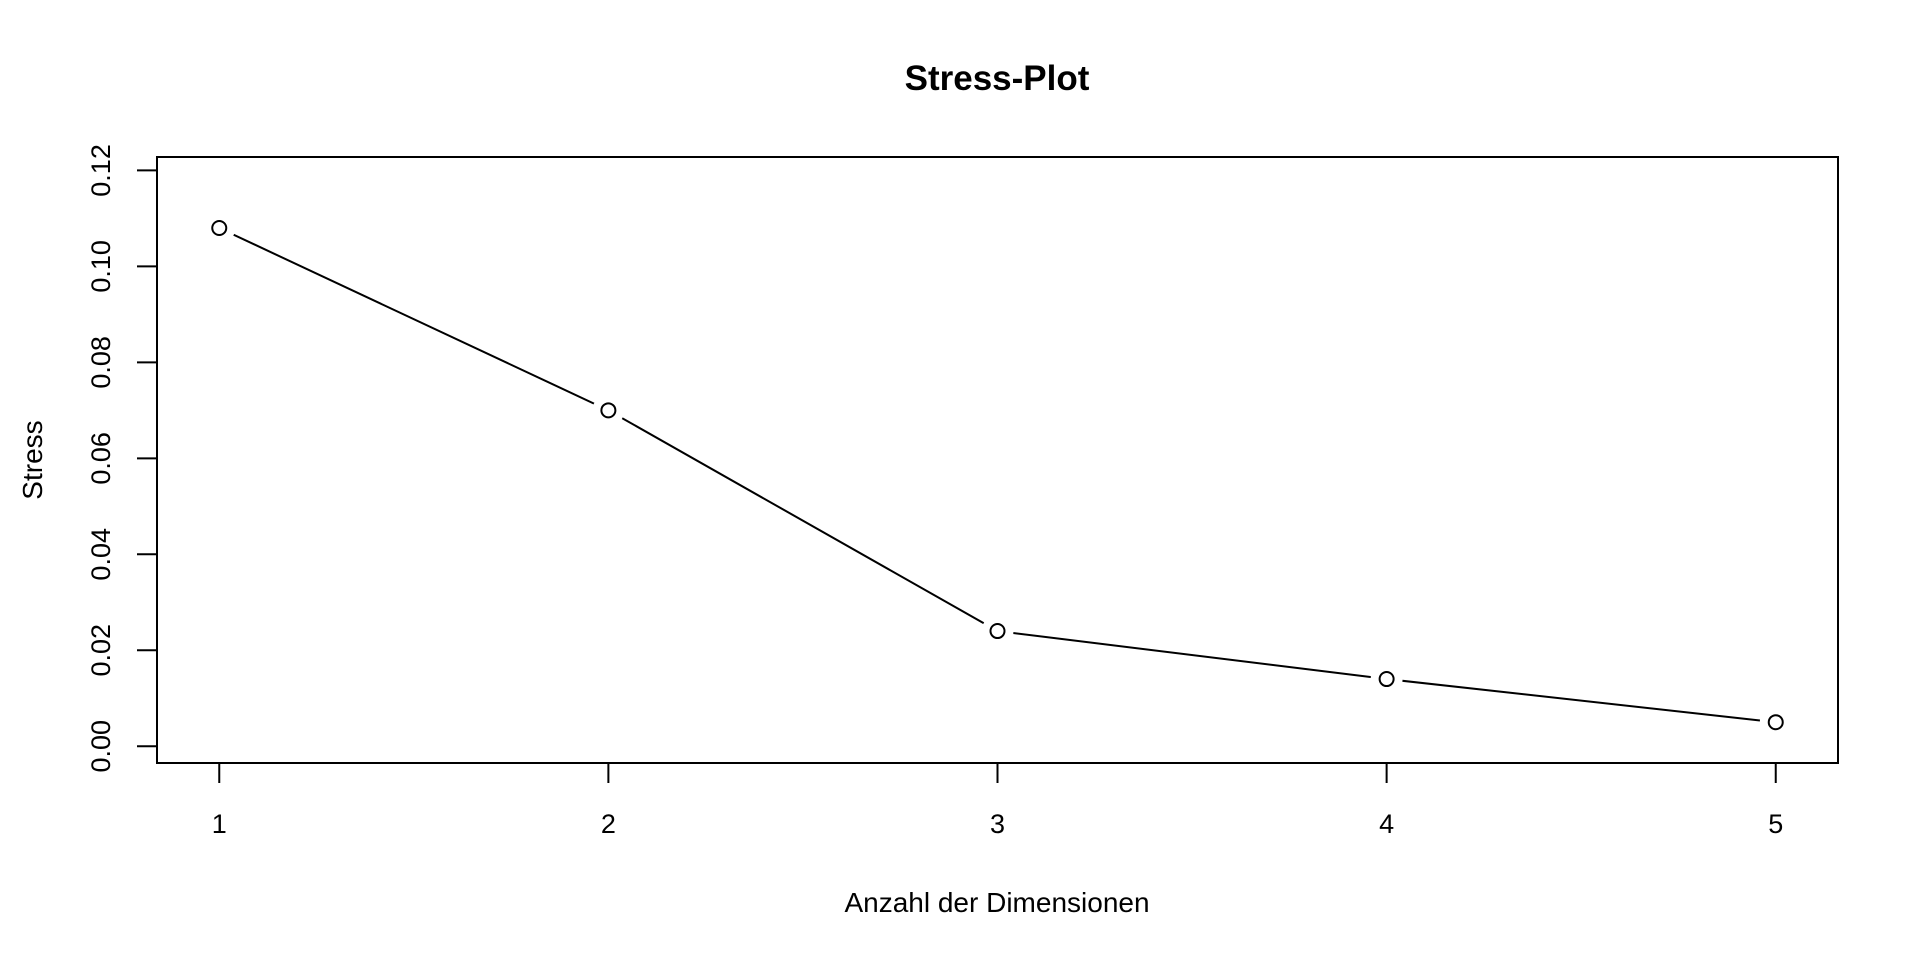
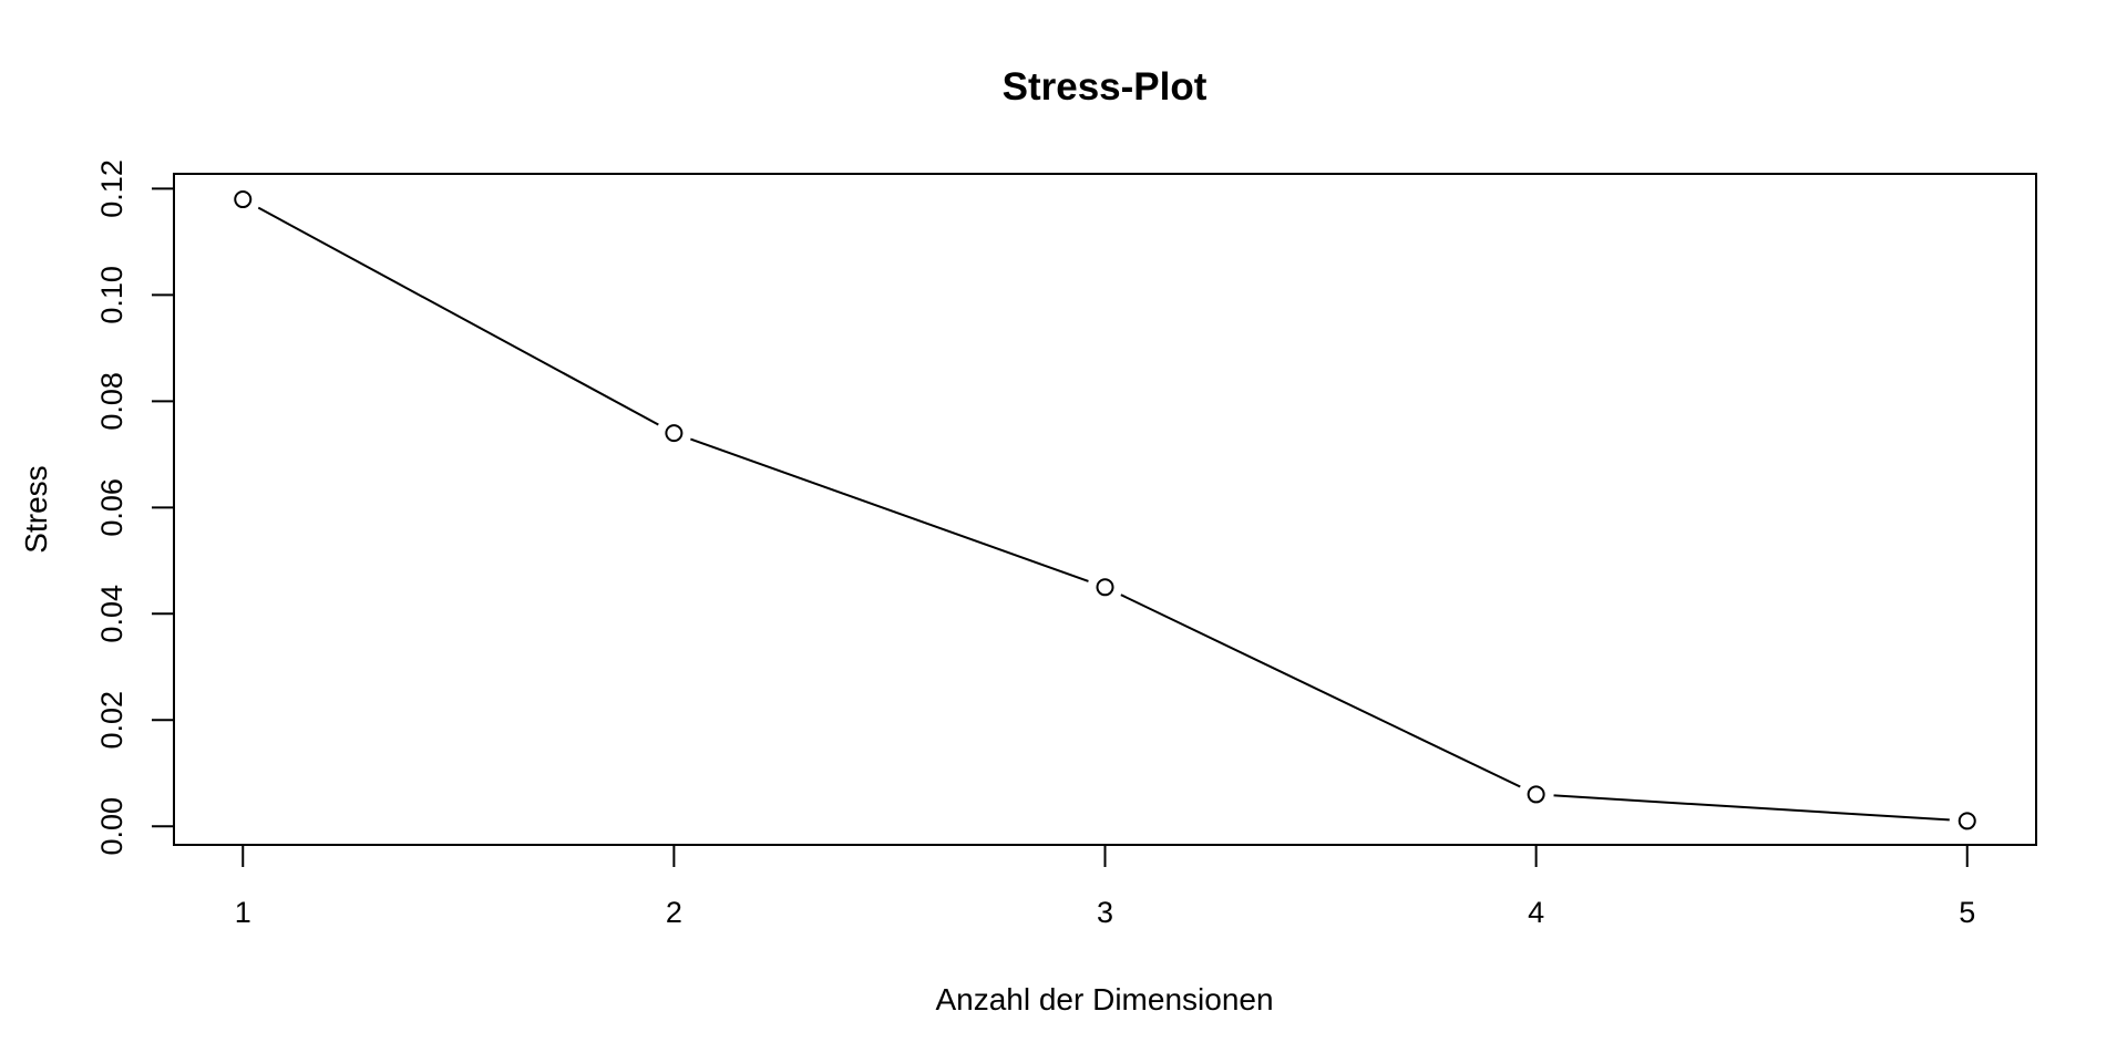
1: 0.108 -> 0.118
2: 0.070 -> 0.074
3: 0.024 -> 0.045
4: 0.014 -> 0.006
5: 0.005 -> 0.001
